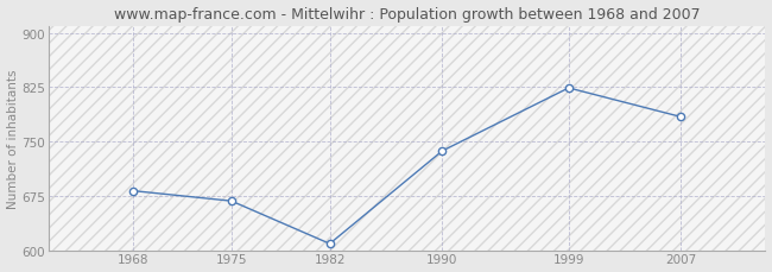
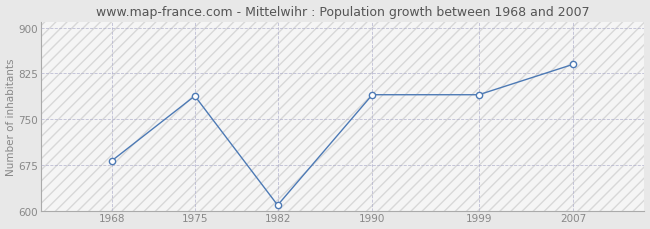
1975: 668 -> 788
1990: 737 -> 790
1999: 824 -> 790
2007: 784 -> 840
